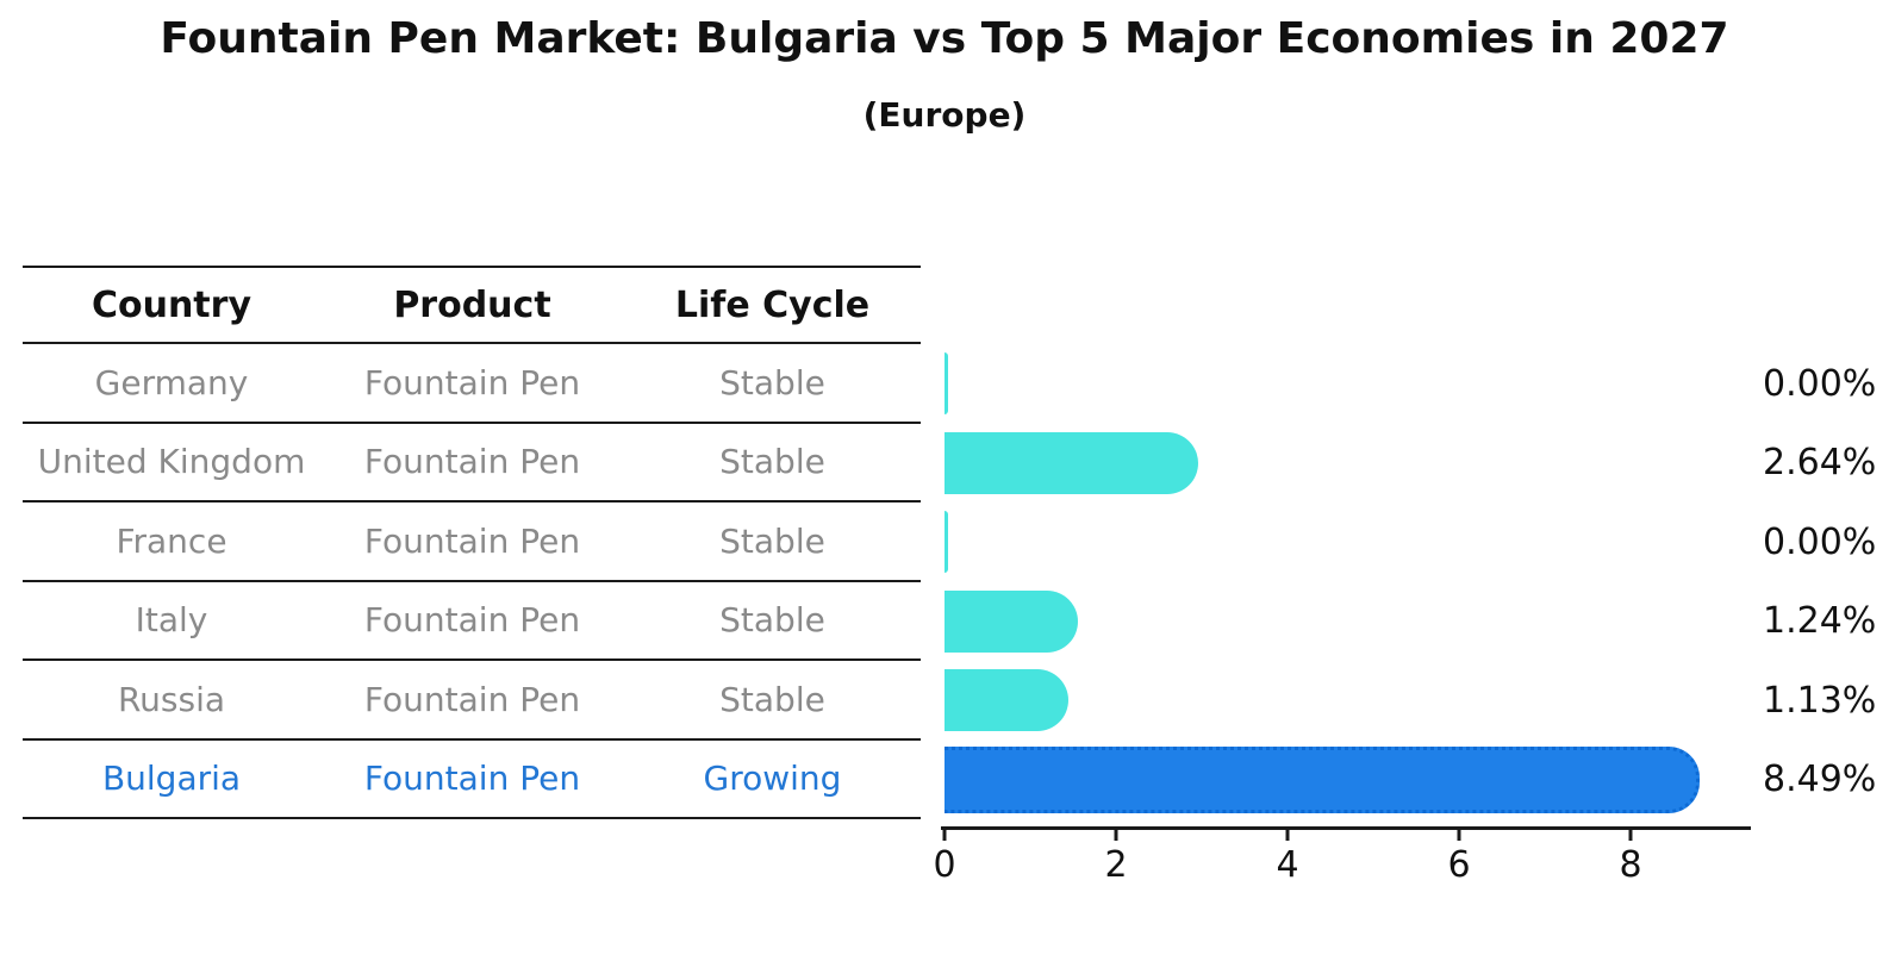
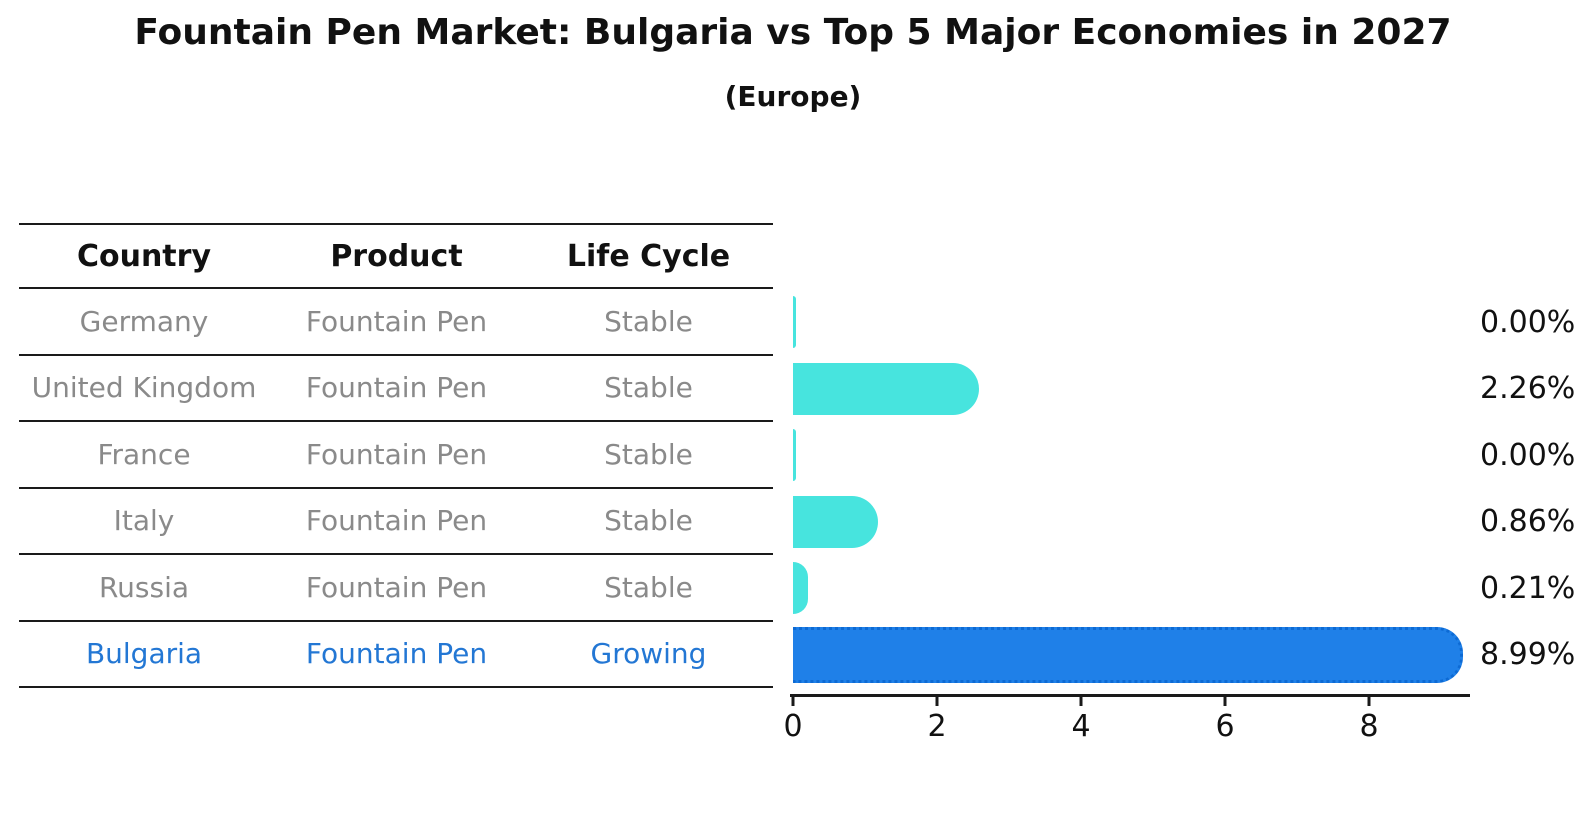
United Kingdom: 2.64% -> 2.26%
Italy: 1.24% -> 0.86%
Russia: 1.13% -> 0.21%
Bulgaria: 8.49% -> 8.99%
